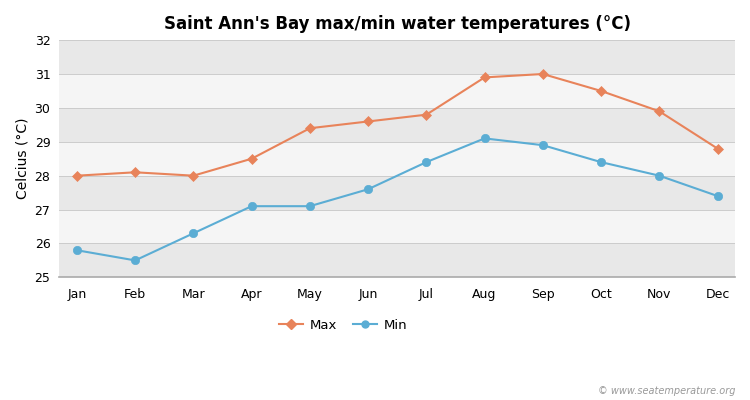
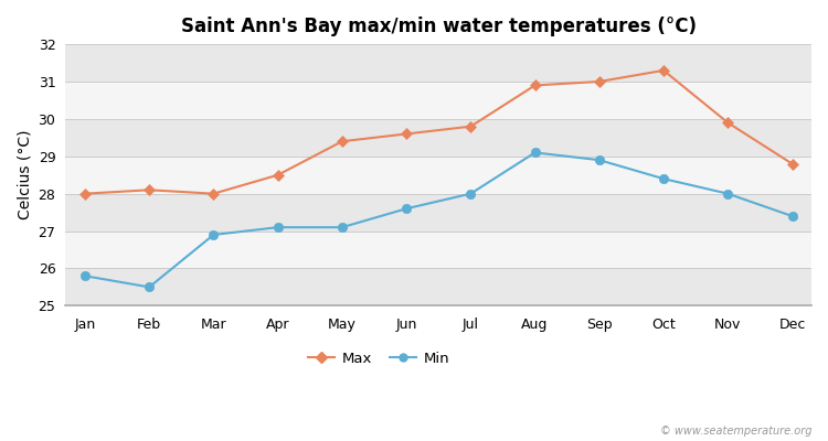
Min/Mar: 26.3 -> 26.9
Min/Jul: 28.4 -> 28.0
Max/Oct: 30.5 -> 31.3
